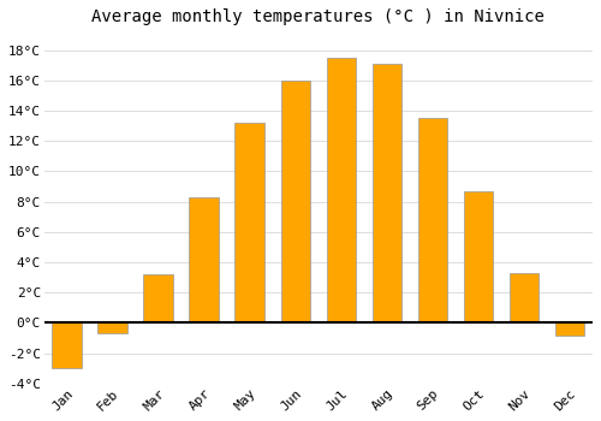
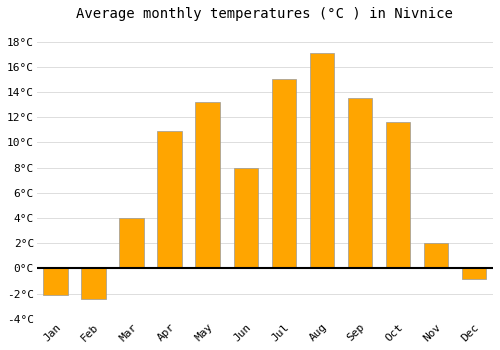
Jan: -3.0°C -> -2.1°C
Feb: -0.7°C -> -2.4°C
Mar: 3.2°C -> 4.0°C
Apr: 8.3°C -> 10.9°C
Jun: 16.0°C -> 8.0°C
Jul: 17.5°C -> 15.0°C
Oct: 8.7°C -> 11.6°C
Nov: 3.3°C -> 2.0°C
